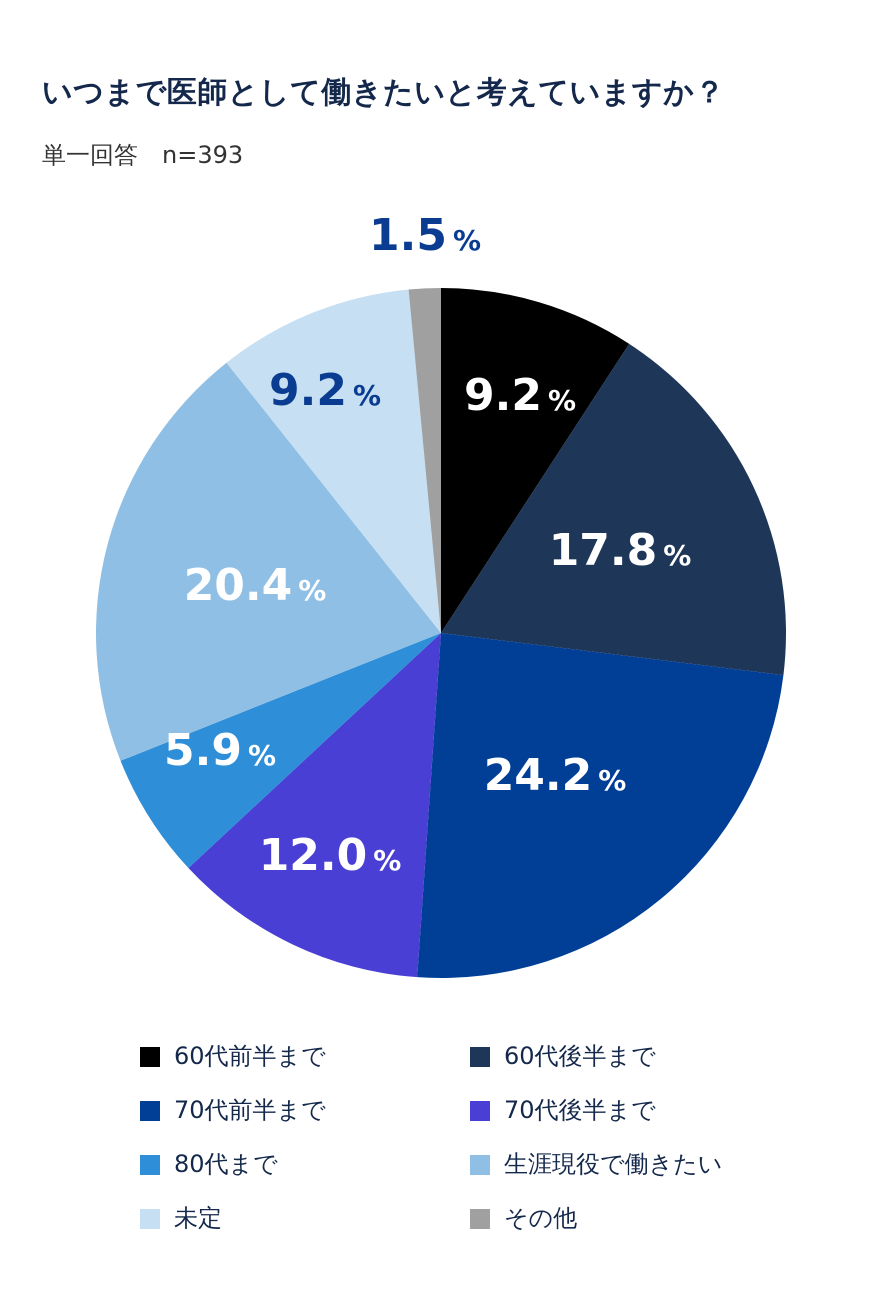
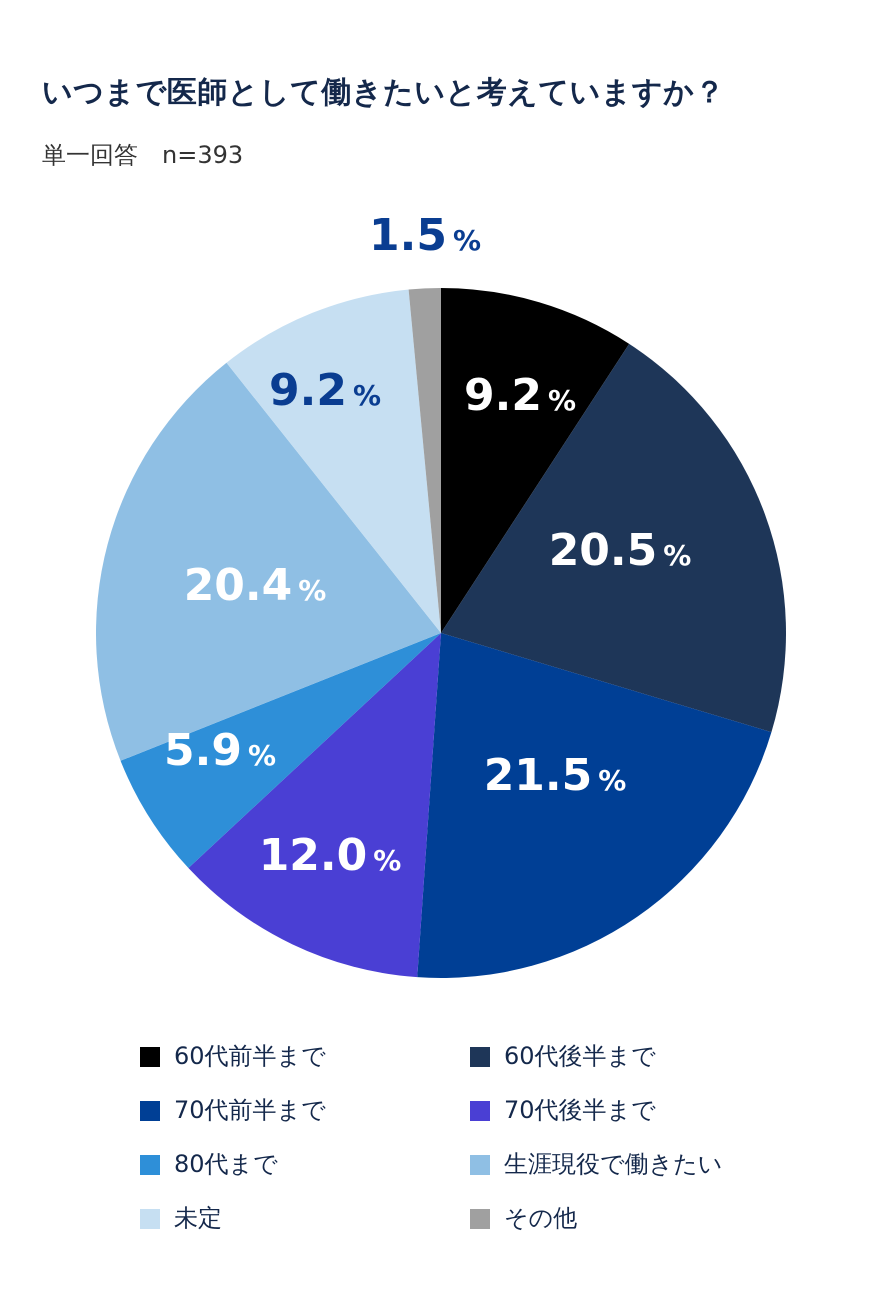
60代後半まで: 17.8 -> 20.5
70代前半まで: 24.2 -> 21.5
